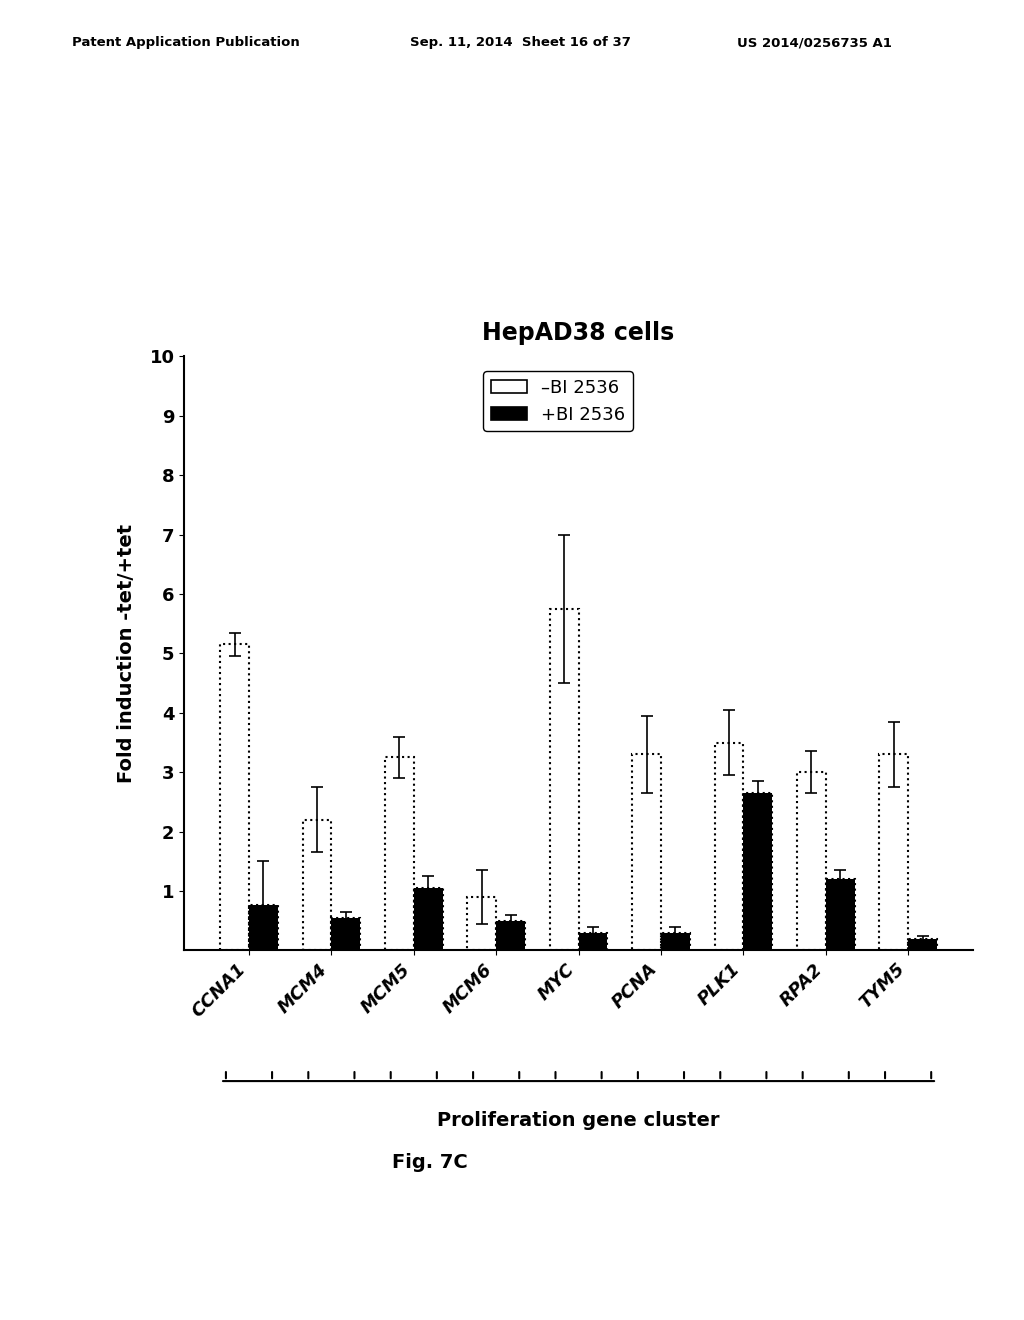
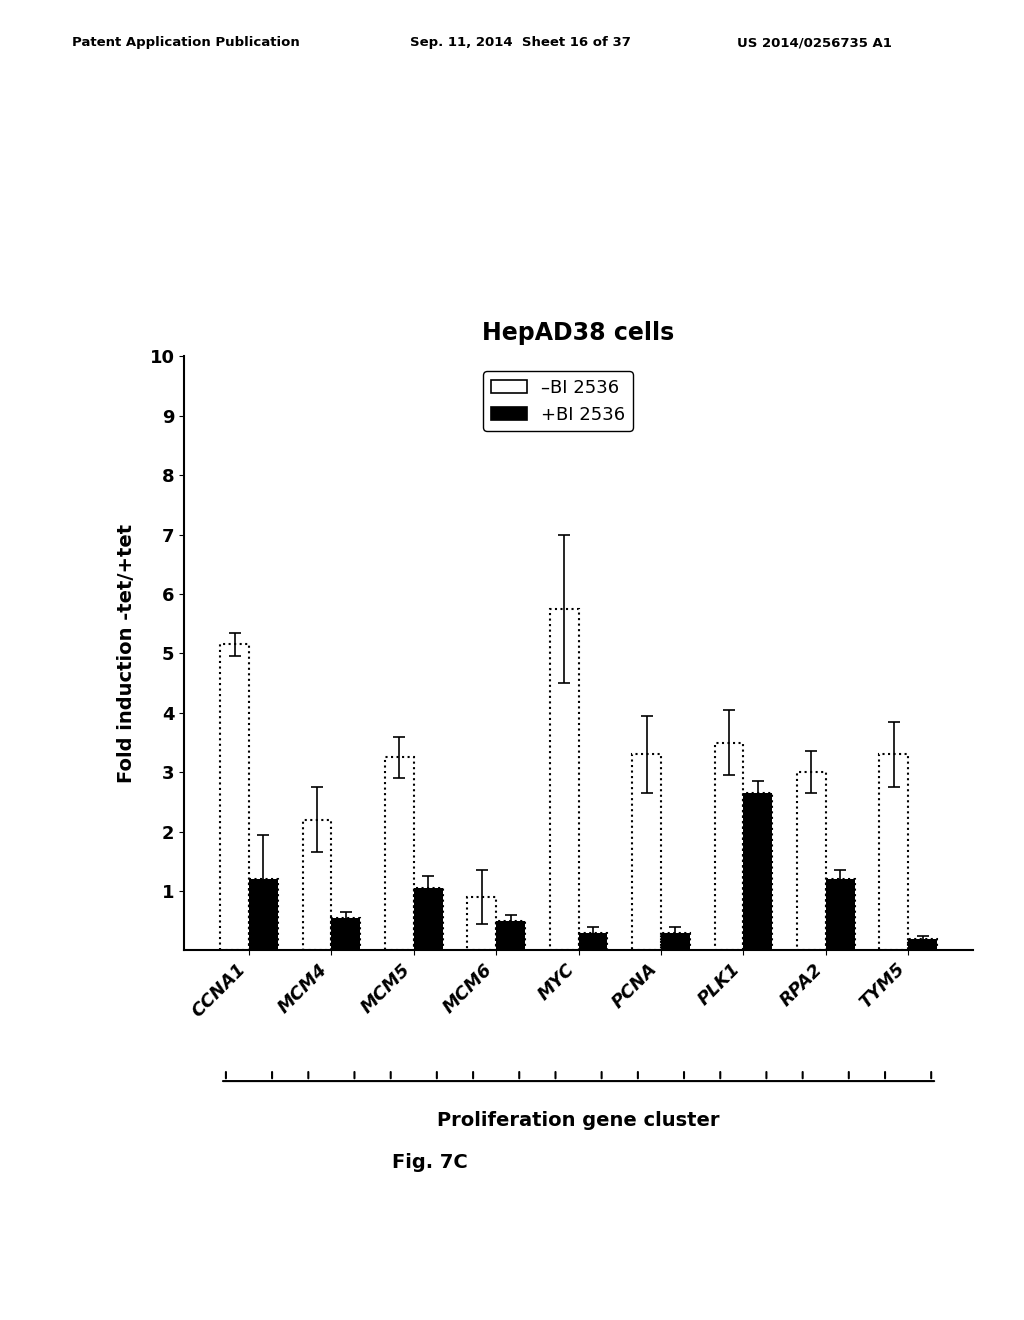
+BI 2536/CCNA1: 0.76 -> 1.20
